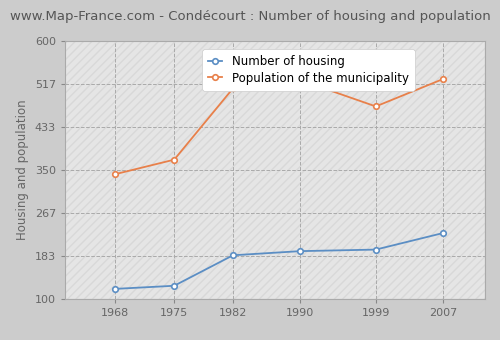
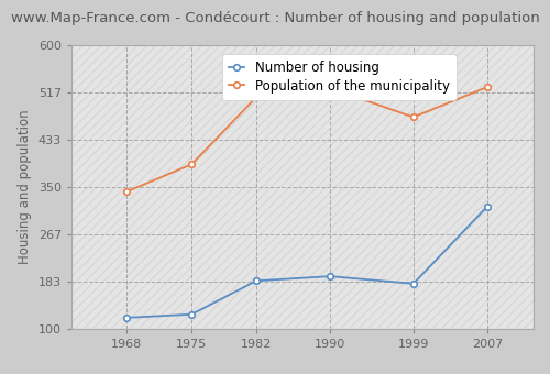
Population of the municipality/1975: 370 -> 390
Number of housing/1999: 196 -> 180
Number of housing/2007: 228 -> 316
